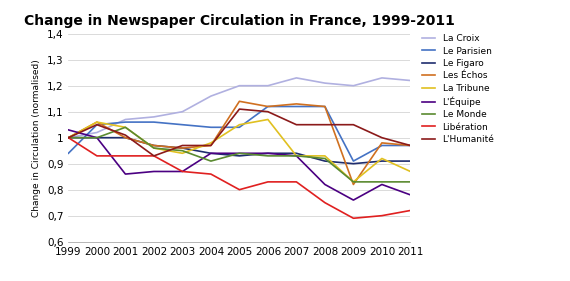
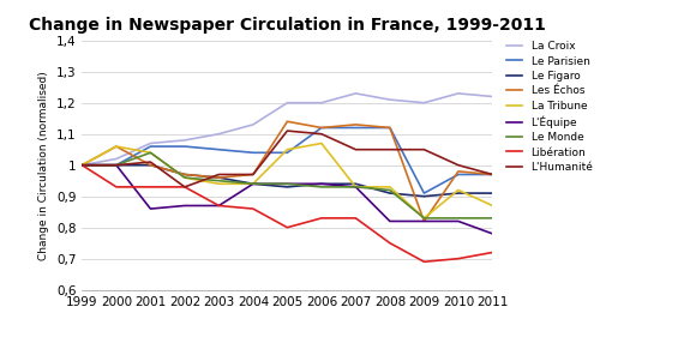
Le Parisien/1999: 0,94 -> 1,00
L'Équipe/1999: 1,03 -> 1,00
Le Parisien/2000: 1,05 -> 1,00
L'Humanité/2000: 1,05 -> 1,00
La Croix/2004: 1,16 -> 1,13
La Tribune/2004: 0,98 -> 0,94
Le Monde/2004: 0,91 -> 0,94
L'Équipe/2009: 0,76 -> 0,82
